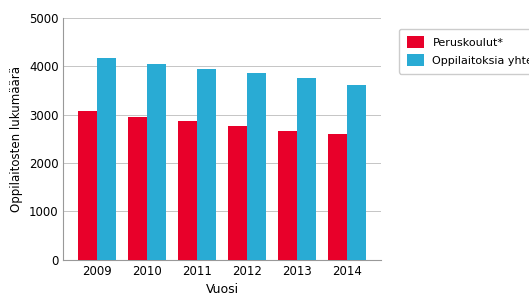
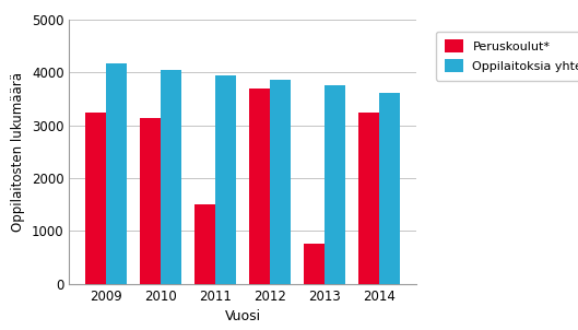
Peruskoulut*/2009: 3070 -> 3250
Peruskoulut*/2010: 2950 -> 3150
Peruskoulut*/2011: 2880 -> 1500
Peruskoulut*/2012: 2760 -> 3700
Peruskoulut*/2013: 2660 -> 750
Peruskoulut*/2014: 2600 -> 3250
